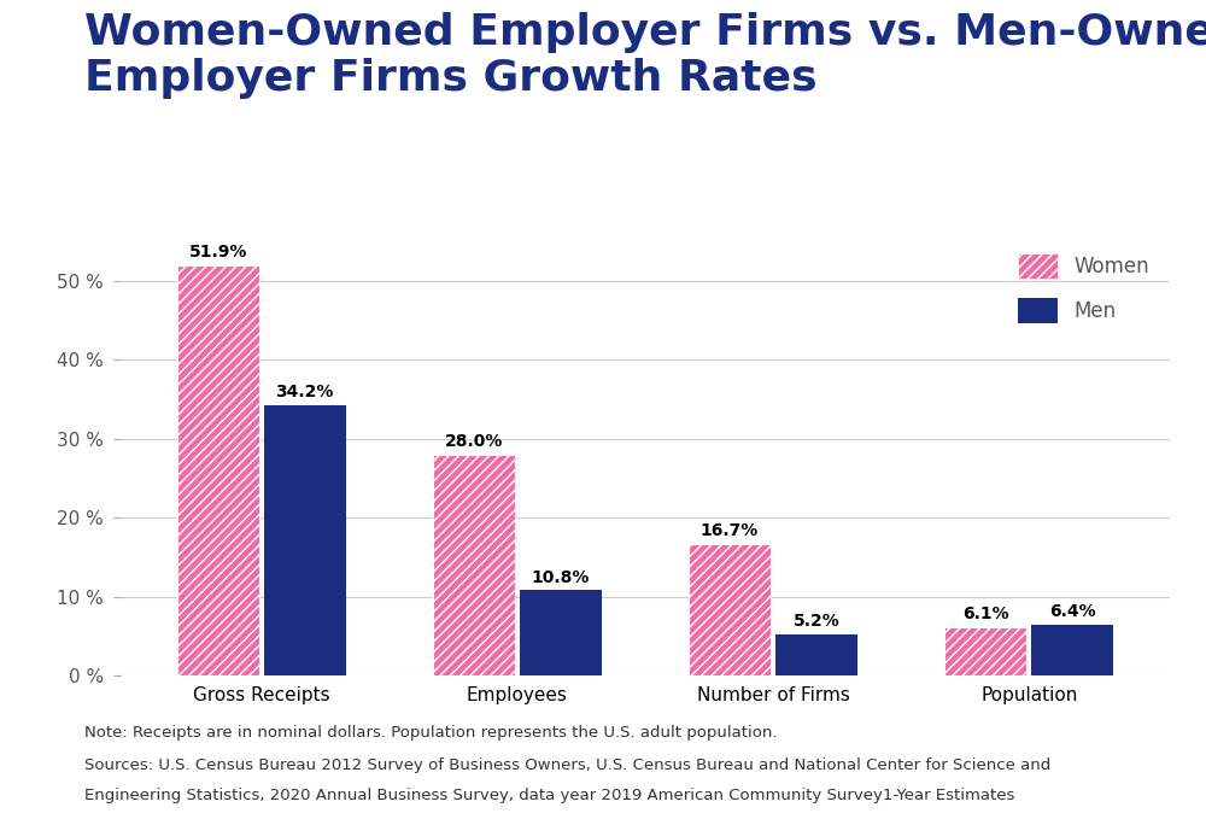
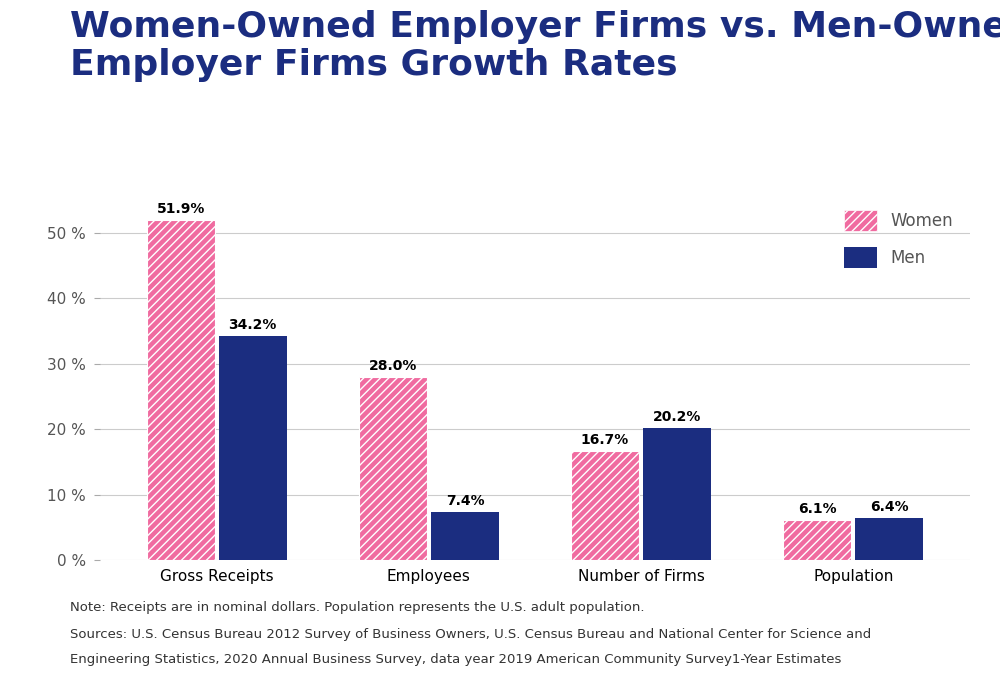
Men/Employees: 10.8% -> 7.4%
Men/Number of Firms: 5.2% -> 20.2%
